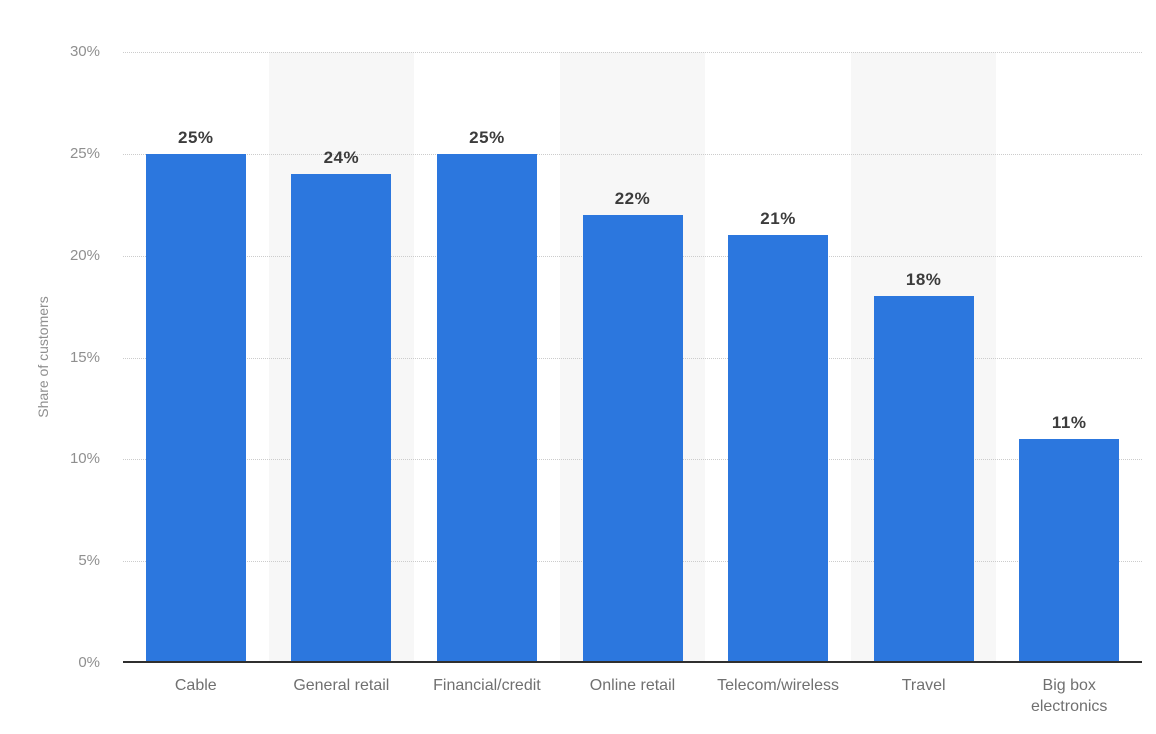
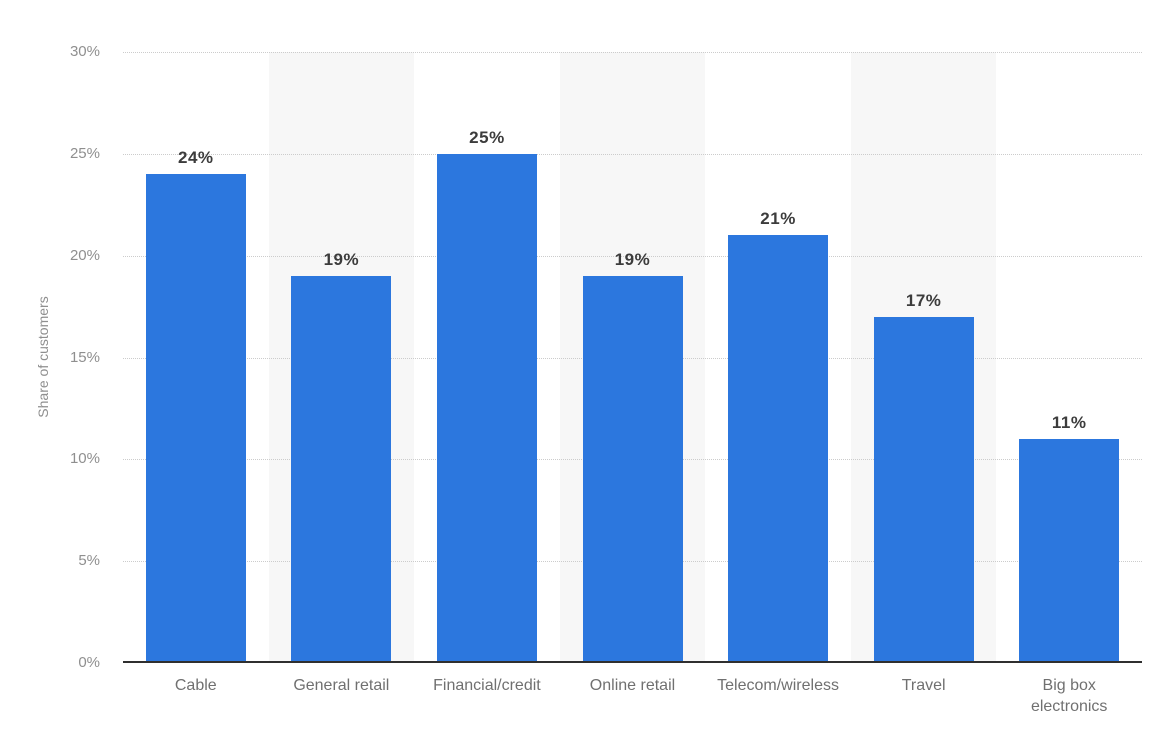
Cable: 25% -> 24%
General retail: 24% -> 19%
Online retail: 22% -> 19%
Travel: 18% -> 17%
